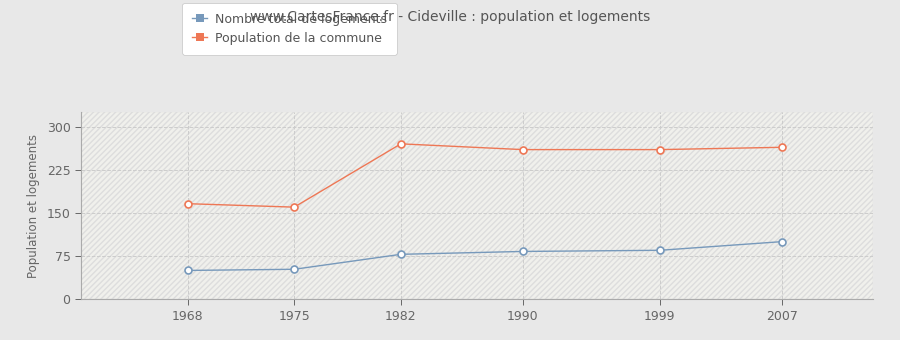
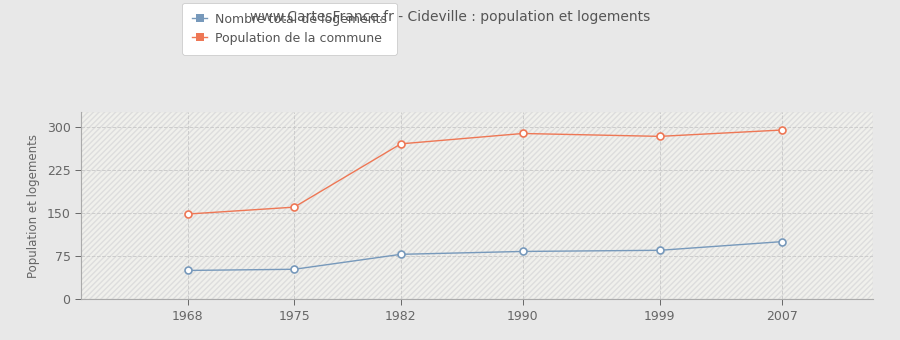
Population de la commune/1968: 166 -> 148
Population de la commune/1990: 260 -> 288
Population de la commune/1999: 260 -> 283
Population de la commune/2007: 264 -> 294
